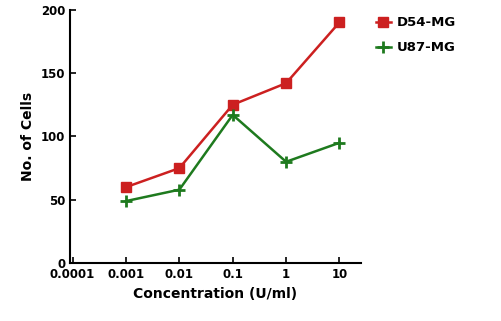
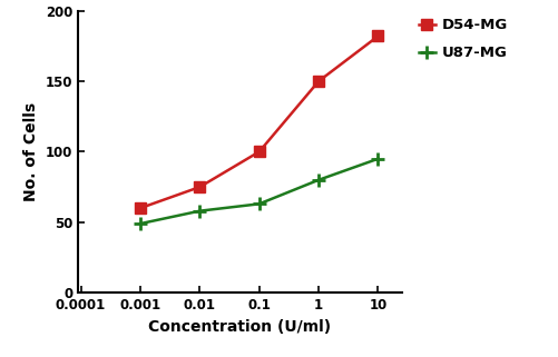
D54-MG/0.1: 125 -> 100
U87-MG/0.1: 117 -> 63
D54-MG/1: 142 -> 150
D54-MG/10: 190 -> 182
